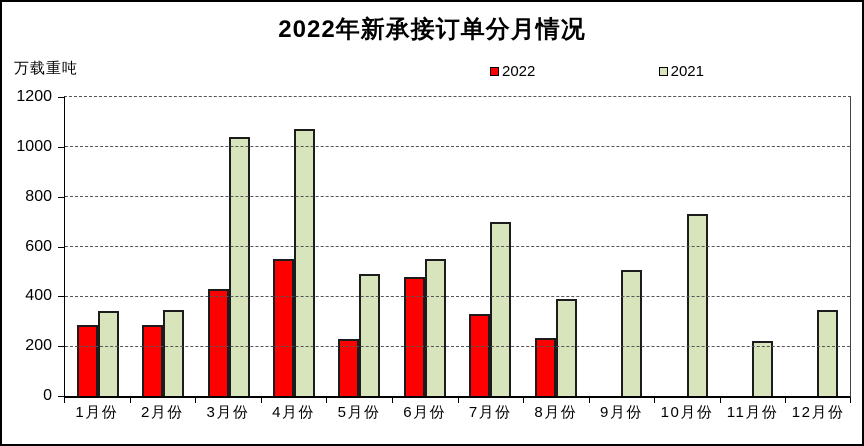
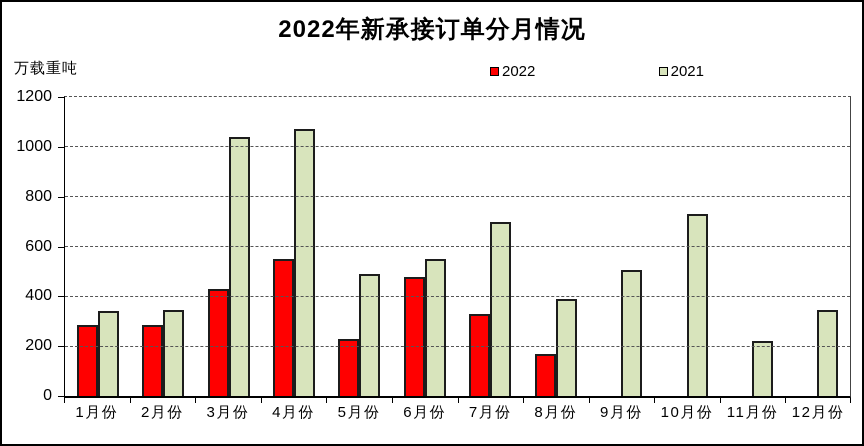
2022/8月份: 230 -> 170
